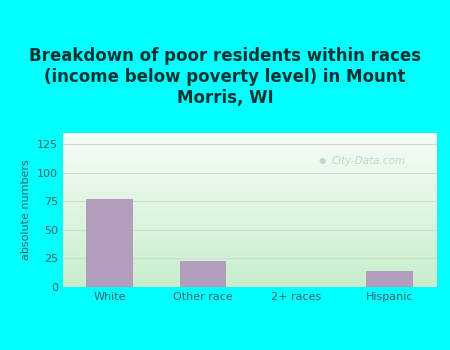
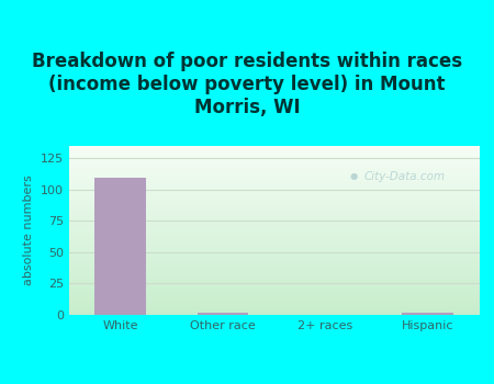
White: 77 -> 110
Other race: 23 -> 2
Hispanic: 14 -> 2
